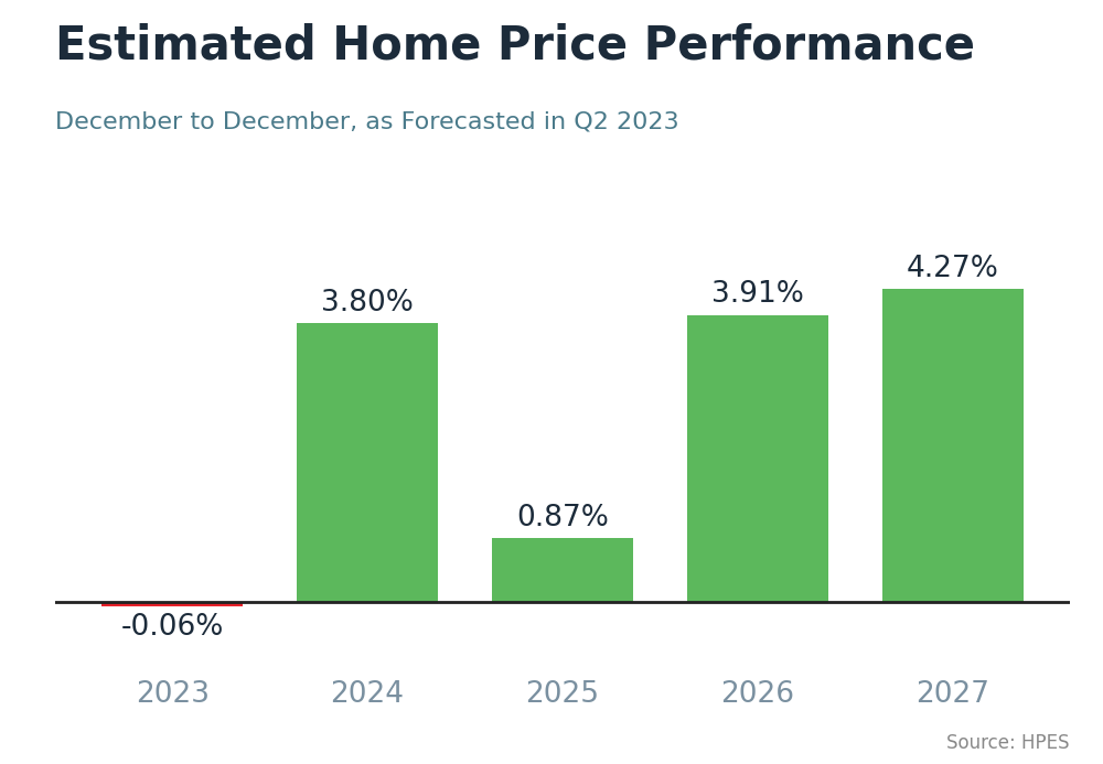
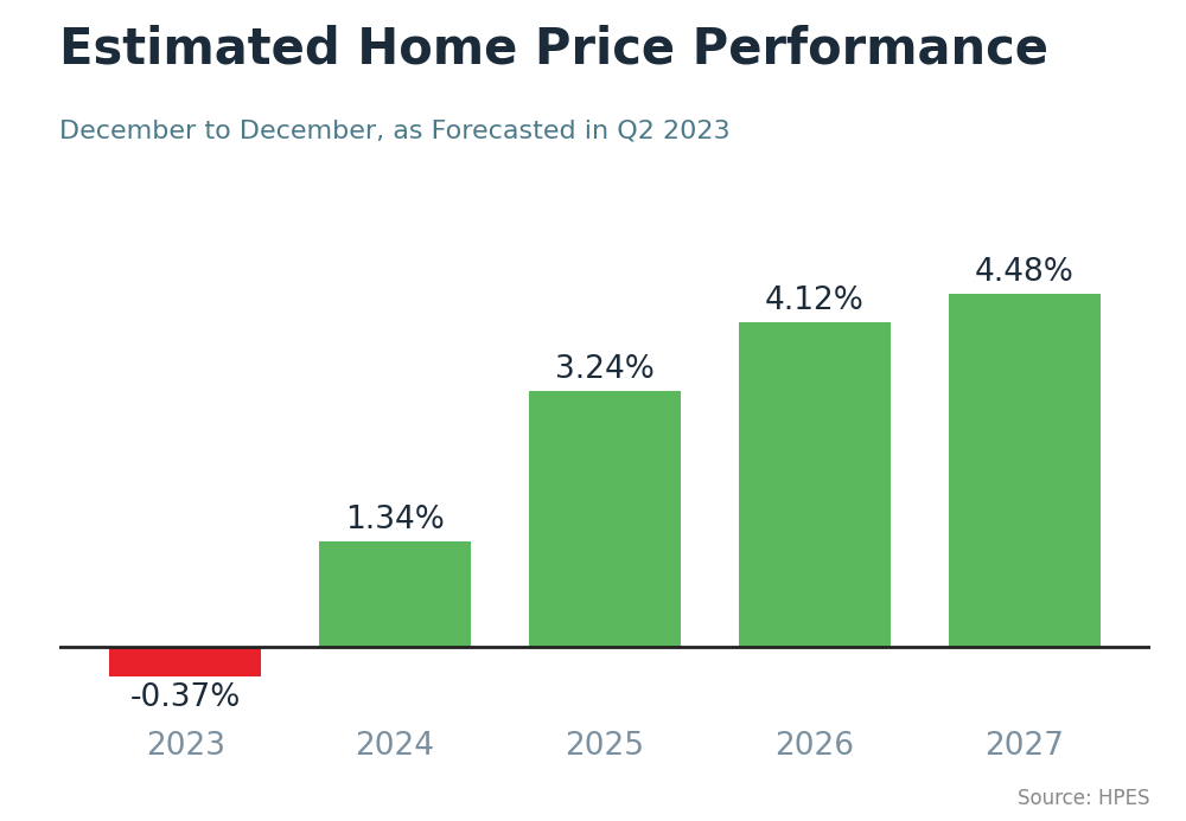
2023: -0.06% -> -0.37%
2024: 3.80% -> 1.34%
2025: 0.87% -> 3.24%
2026: 3.91% -> 4.12%
2027: 4.27% -> 4.48%
